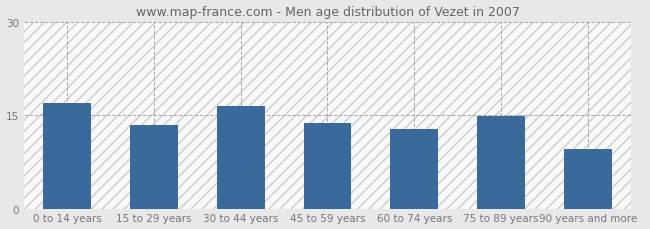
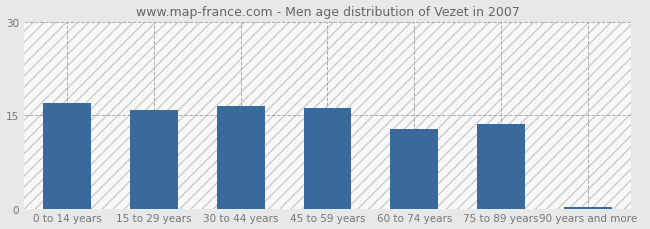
15 to 29 years: 13.4 -> 15.8
45 to 59 years: 13.8 -> 16.1
75 to 89 years: 14.8 -> 13.5
90 years and more: 9.6 -> 0.3
